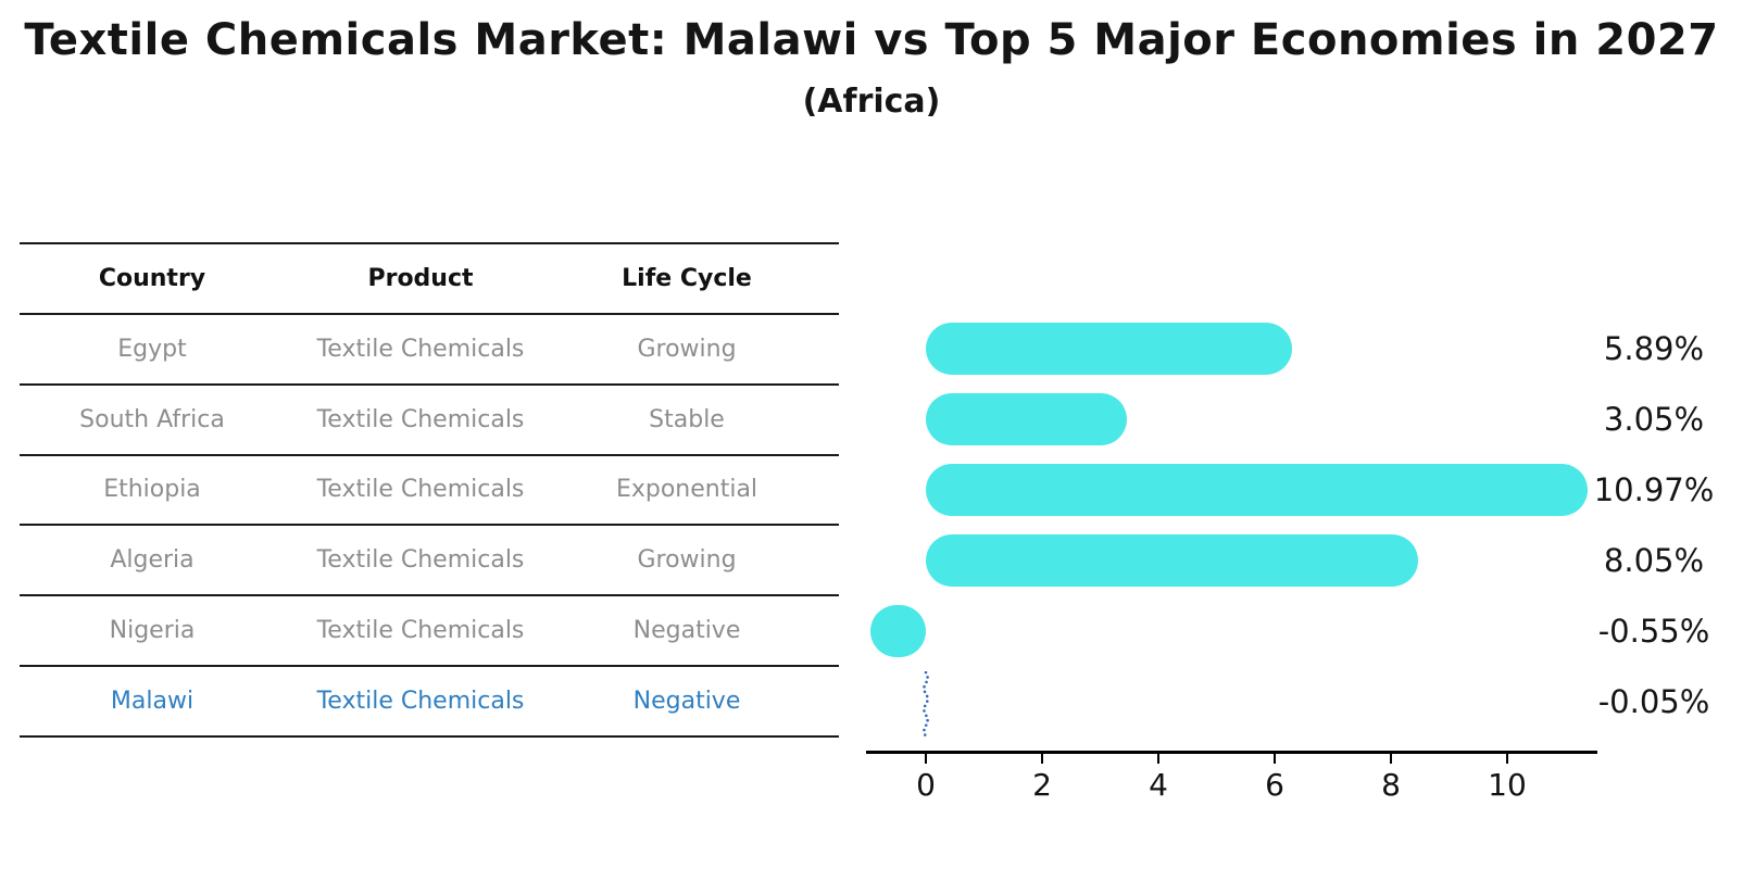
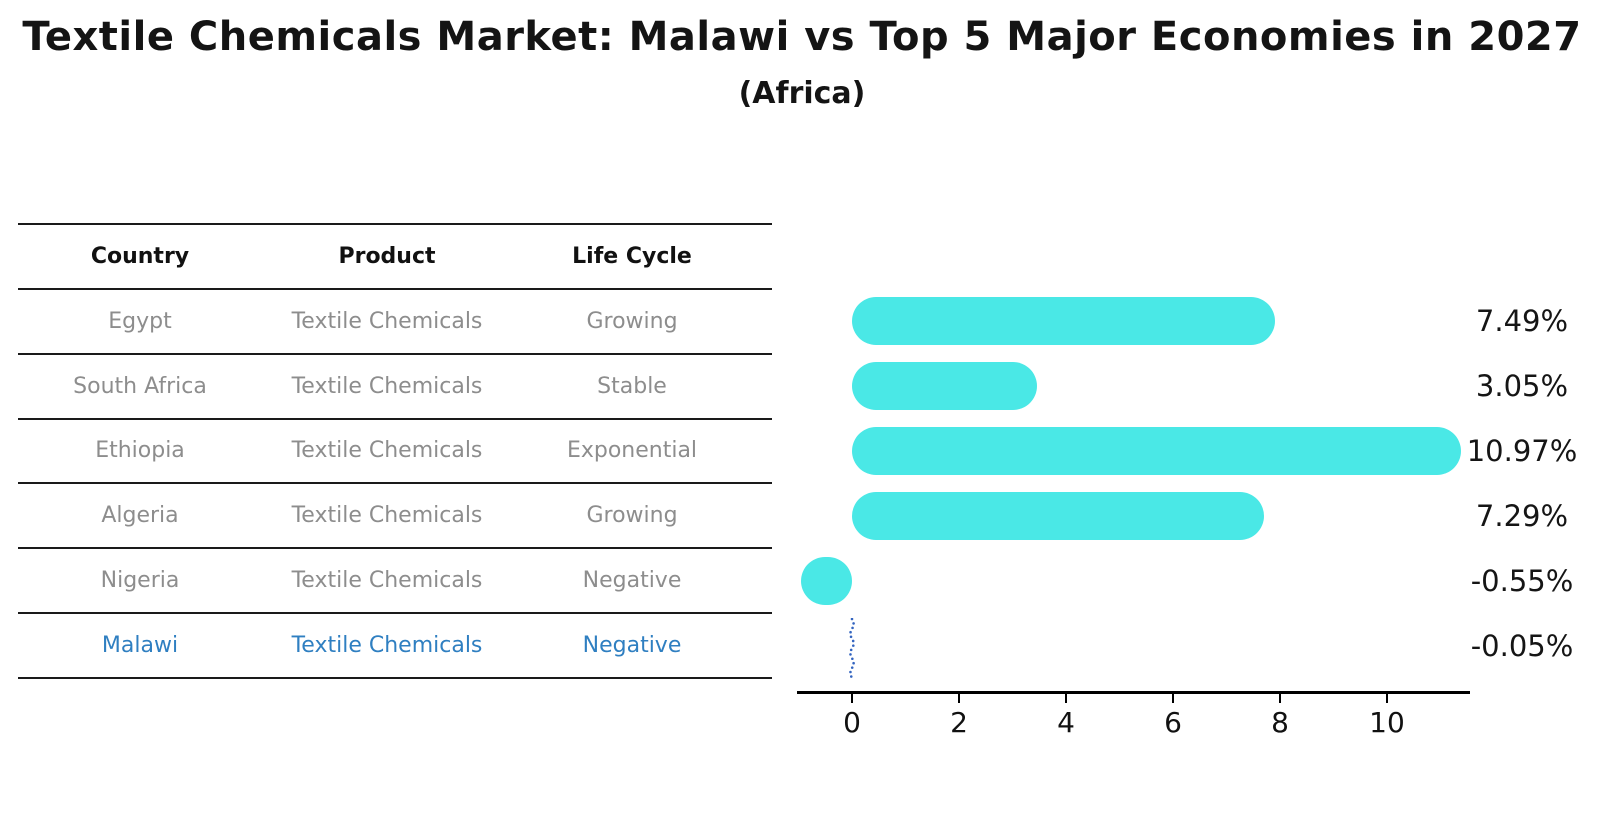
Egypt: 5.89% -> 7.49%
Algeria: 8.05% -> 7.29%
